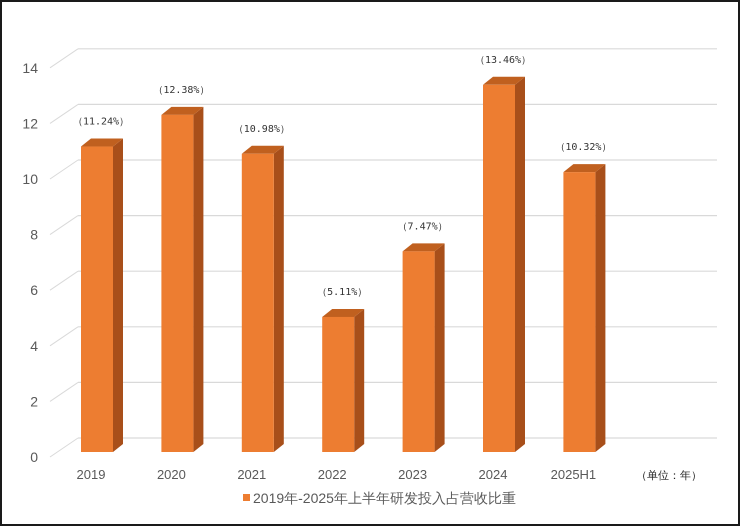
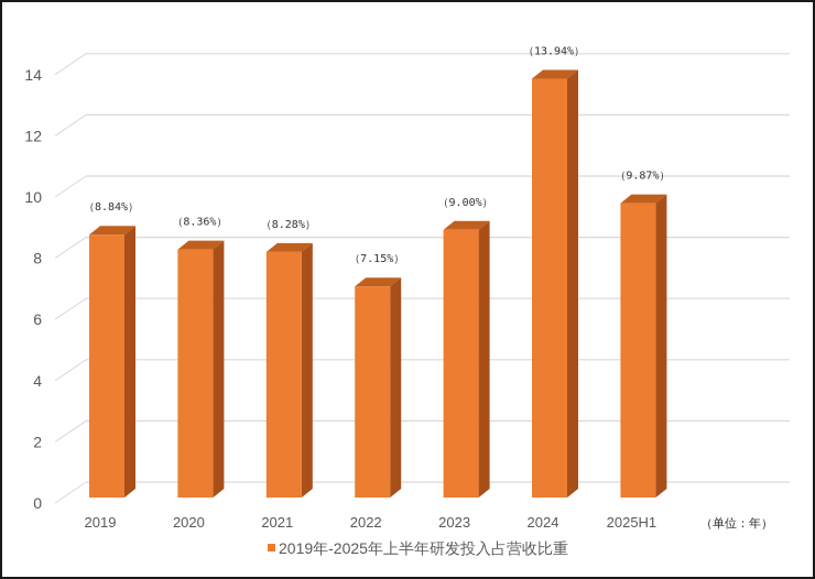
2019: 11.24 -> 8.84
2020: 12.38 -> 8.36
2021: 10.98 -> 8.28
2022: 5.11 -> 7.15
2023: 7.47 -> 9.00
2024: 13.46 -> 13.94
2025H1: 10.32 -> 9.87
